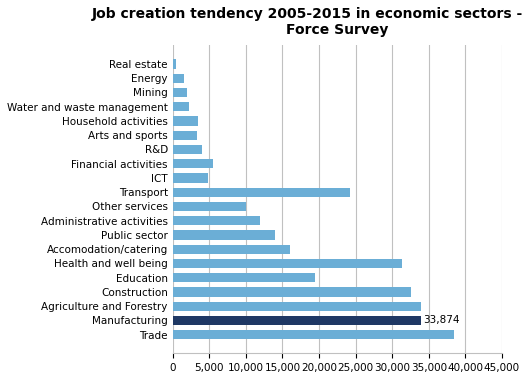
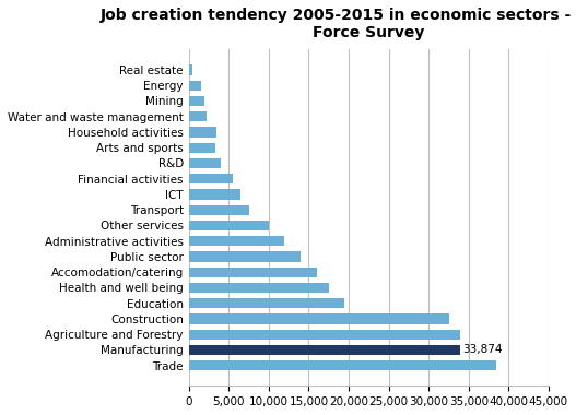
ICT: 4,800 -> 6,500
Transport: 24,200 -> 7,500
Health and well being: 31,400 -> 17,500
